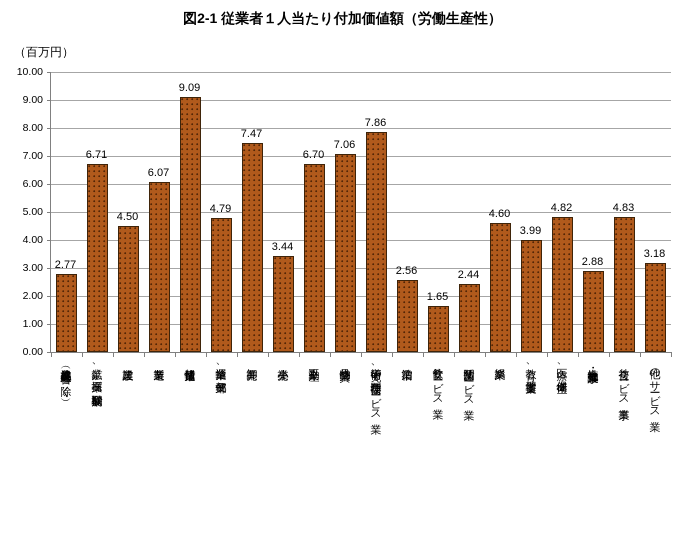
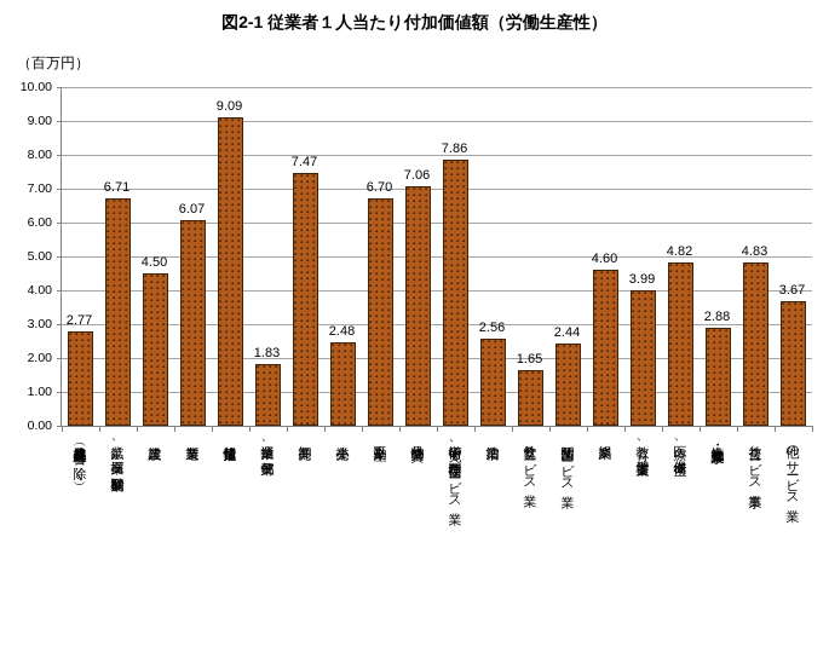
運輸業、郵便業: 4.79 -> 1.83
小売業: 3.44 -> 2.48
他のサービス業: 3.18 -> 3.67
